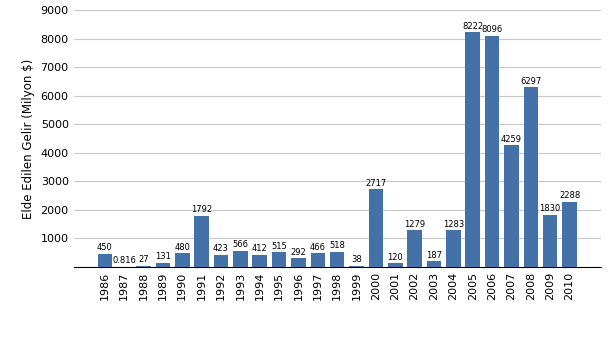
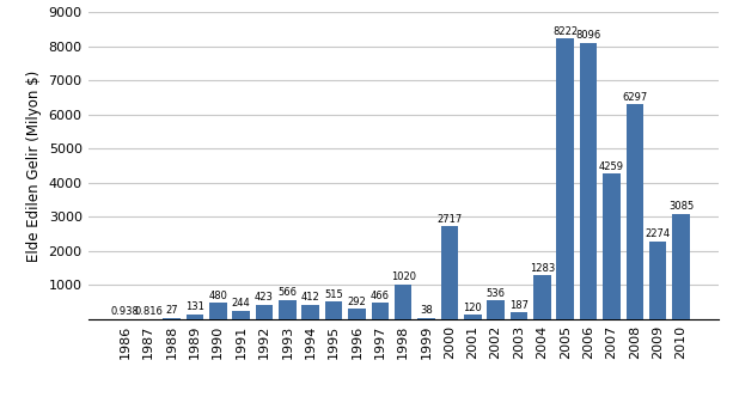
1986: 450 -> 0
1991: 1792 -> 244
1998: 518 -> 1020
2002: 1279 -> 536
2009: 1830 -> 2274
2010: 2288 -> 3085
